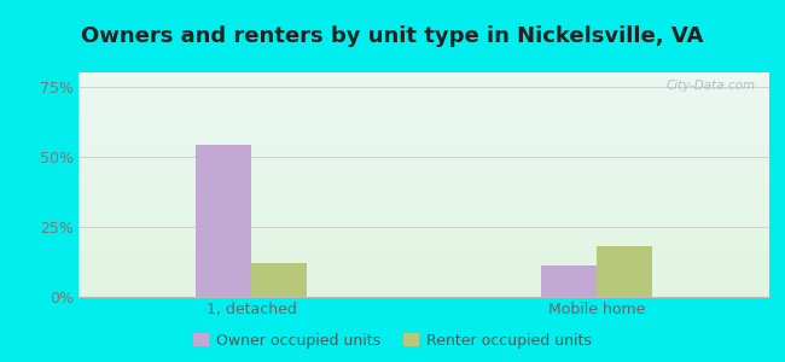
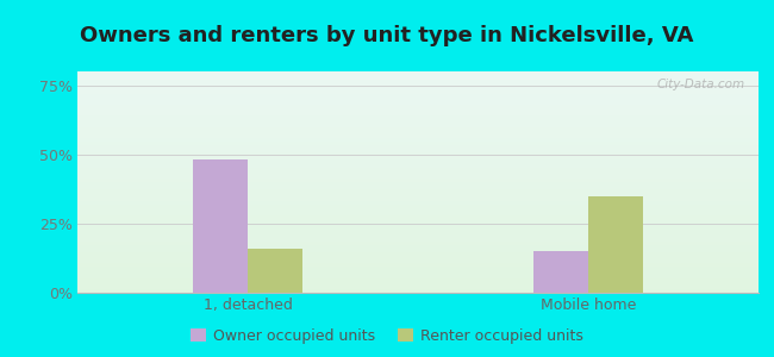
Owner occupied units/1, detached: 54% -> 48%
Renter occupied units/1, detached: 12% -> 16%
Owner occupied units/Mobile home: 11% -> 15%
Renter occupied units/Mobile home: 18% -> 35%
